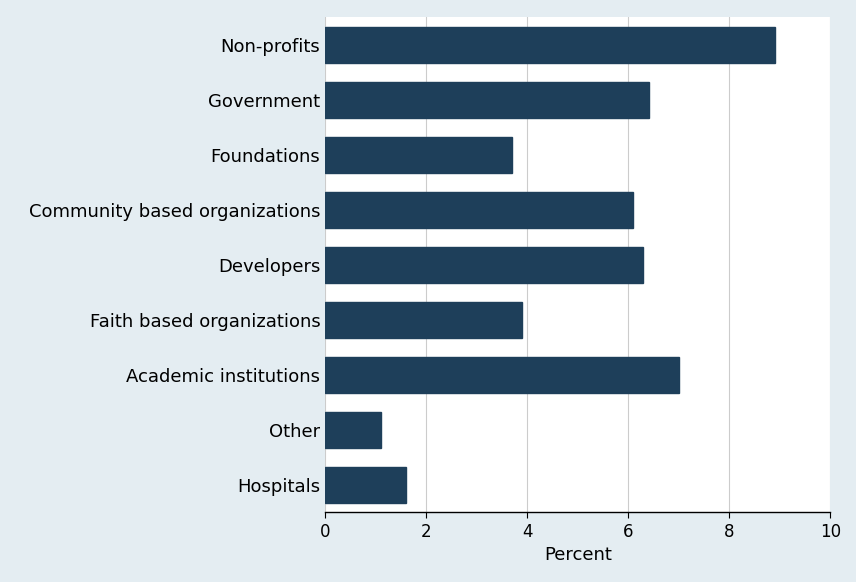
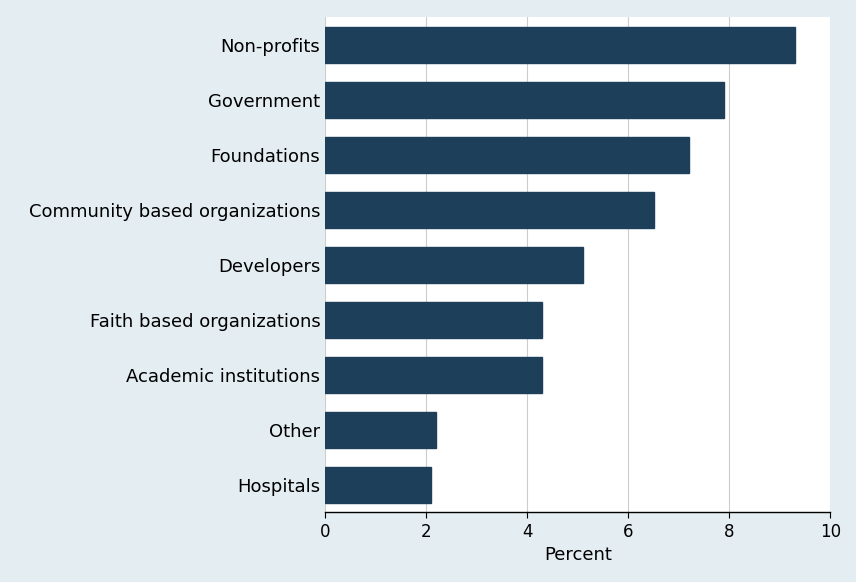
Non-profits: 8.9 -> 9.3
Government: 6.4 -> 7.9
Foundations: 3.7 -> 7.2
Community based organizations: 6.1 -> 6.5
Developers: 6.3 -> 5.1
Faith based organizations: 3.9 -> 4.3
Academic institutions: 7.0 -> 4.3
Other: 1.1 -> 2.2
Hospitals: 1.6 -> 2.1
